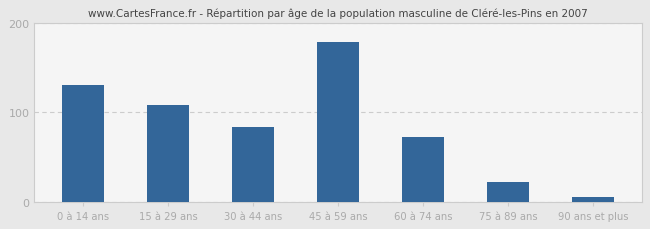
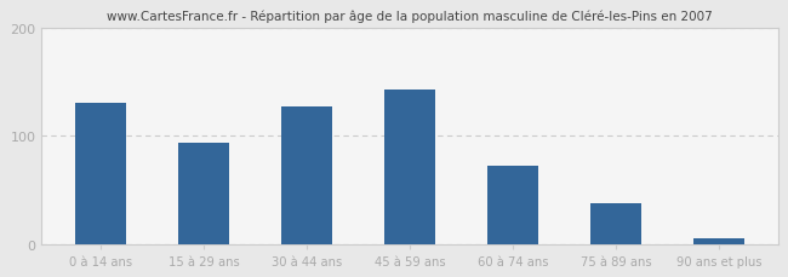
15 à 29 ans: 108 -> 93
30 à 44 ans: 84 -> 127
45 à 59 ans: 178 -> 143
75 à 89 ans: 22 -> 38
